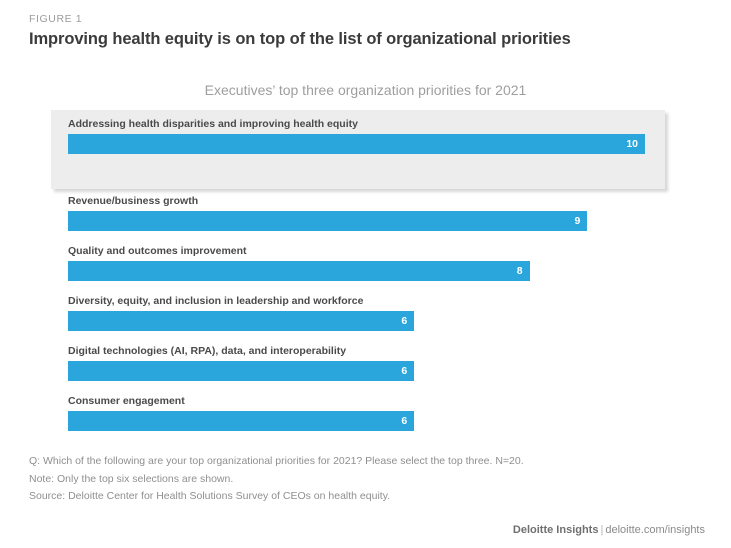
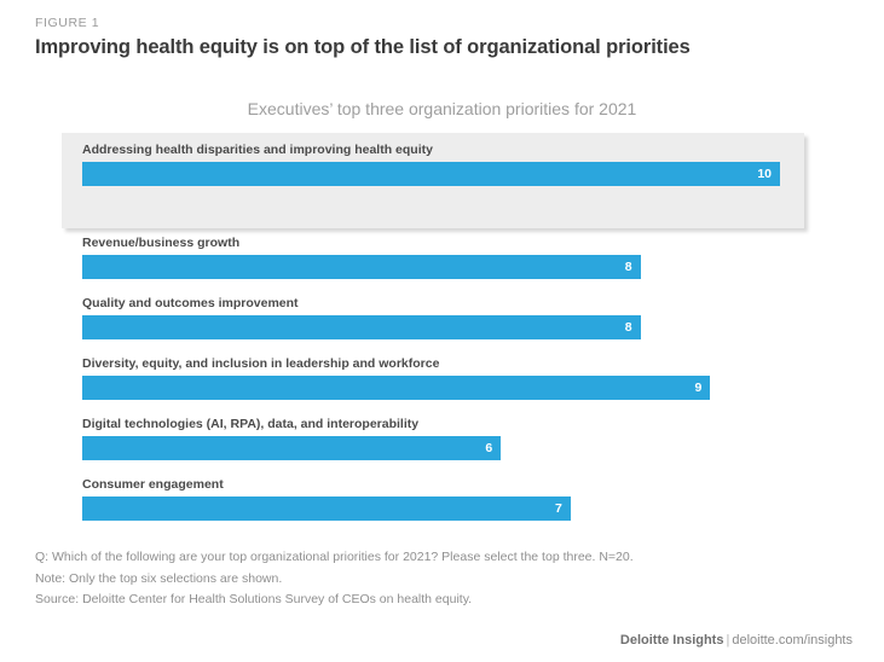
Revenue/business growth: 9 -> 8
Diversity, equity, and inclusion in leadership and workforce: 6 -> 9
Consumer engagement: 6 -> 7
